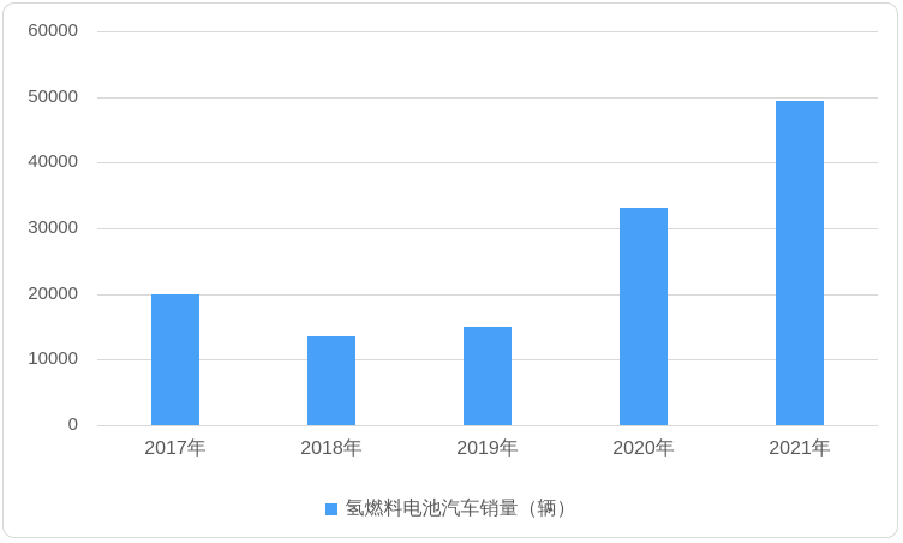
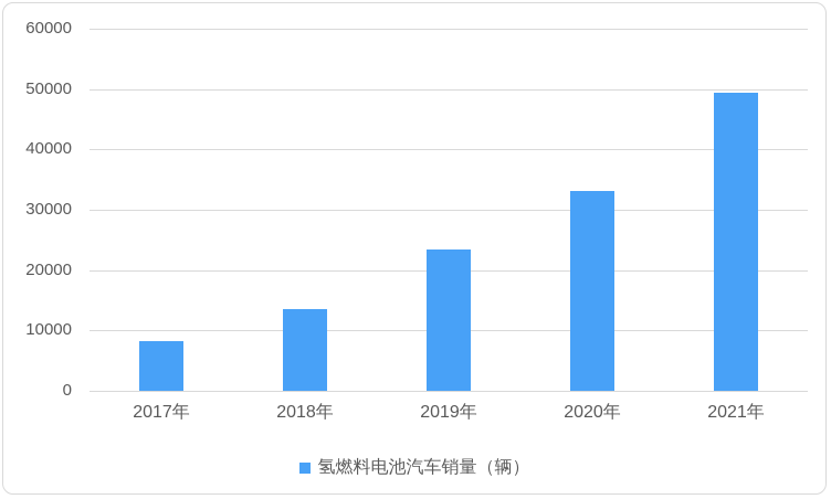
2017年: 20000 -> 8000
2019年: 15000 -> 24000
